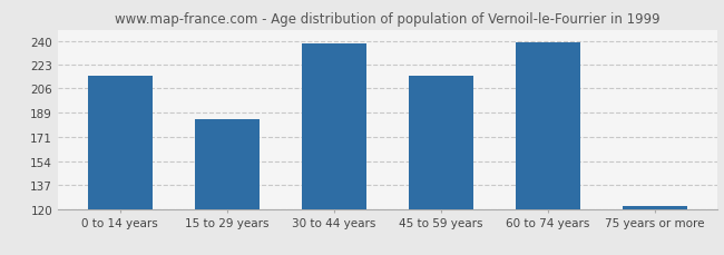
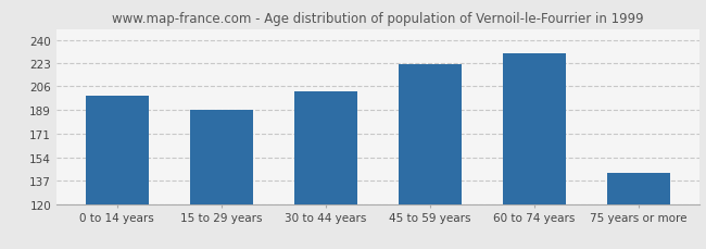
0 to 14 years: 215 -> 199
15 to 29 years: 184 -> 189
30 to 44 years: 238 -> 202
45 to 59 years: 215 -> 222
60 to 74 years: 239 -> 230
75 years or more: 122 -> 143
